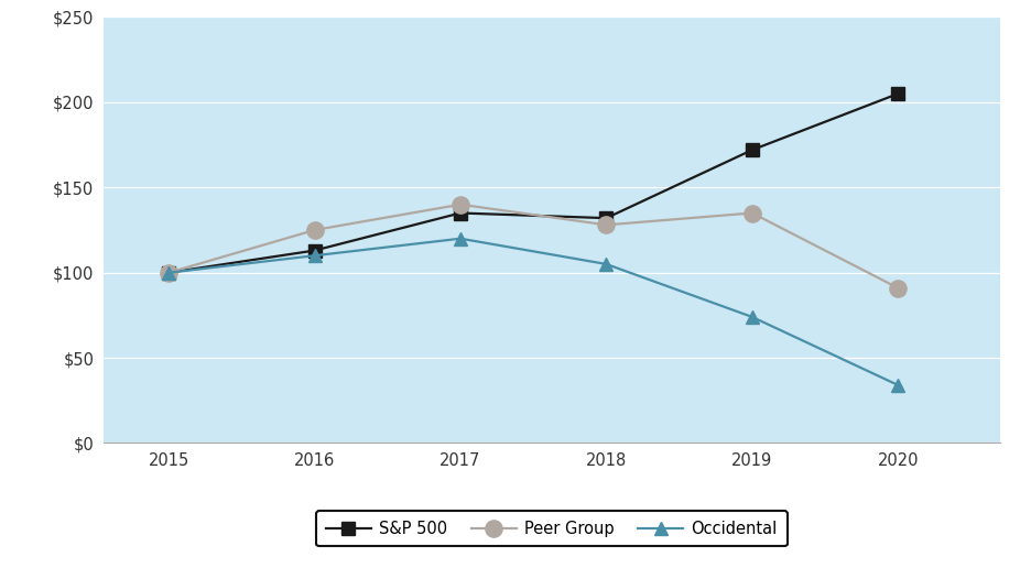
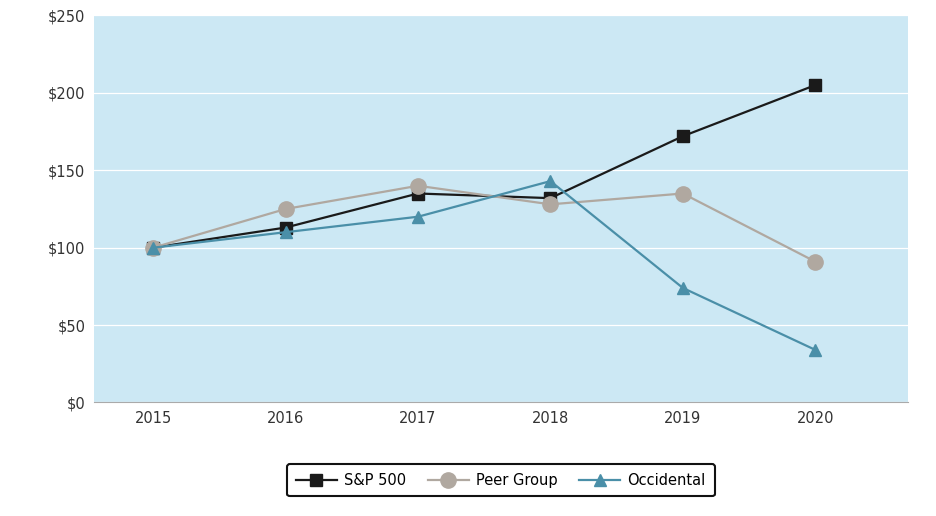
Occidental/2018: $105 -> $143
